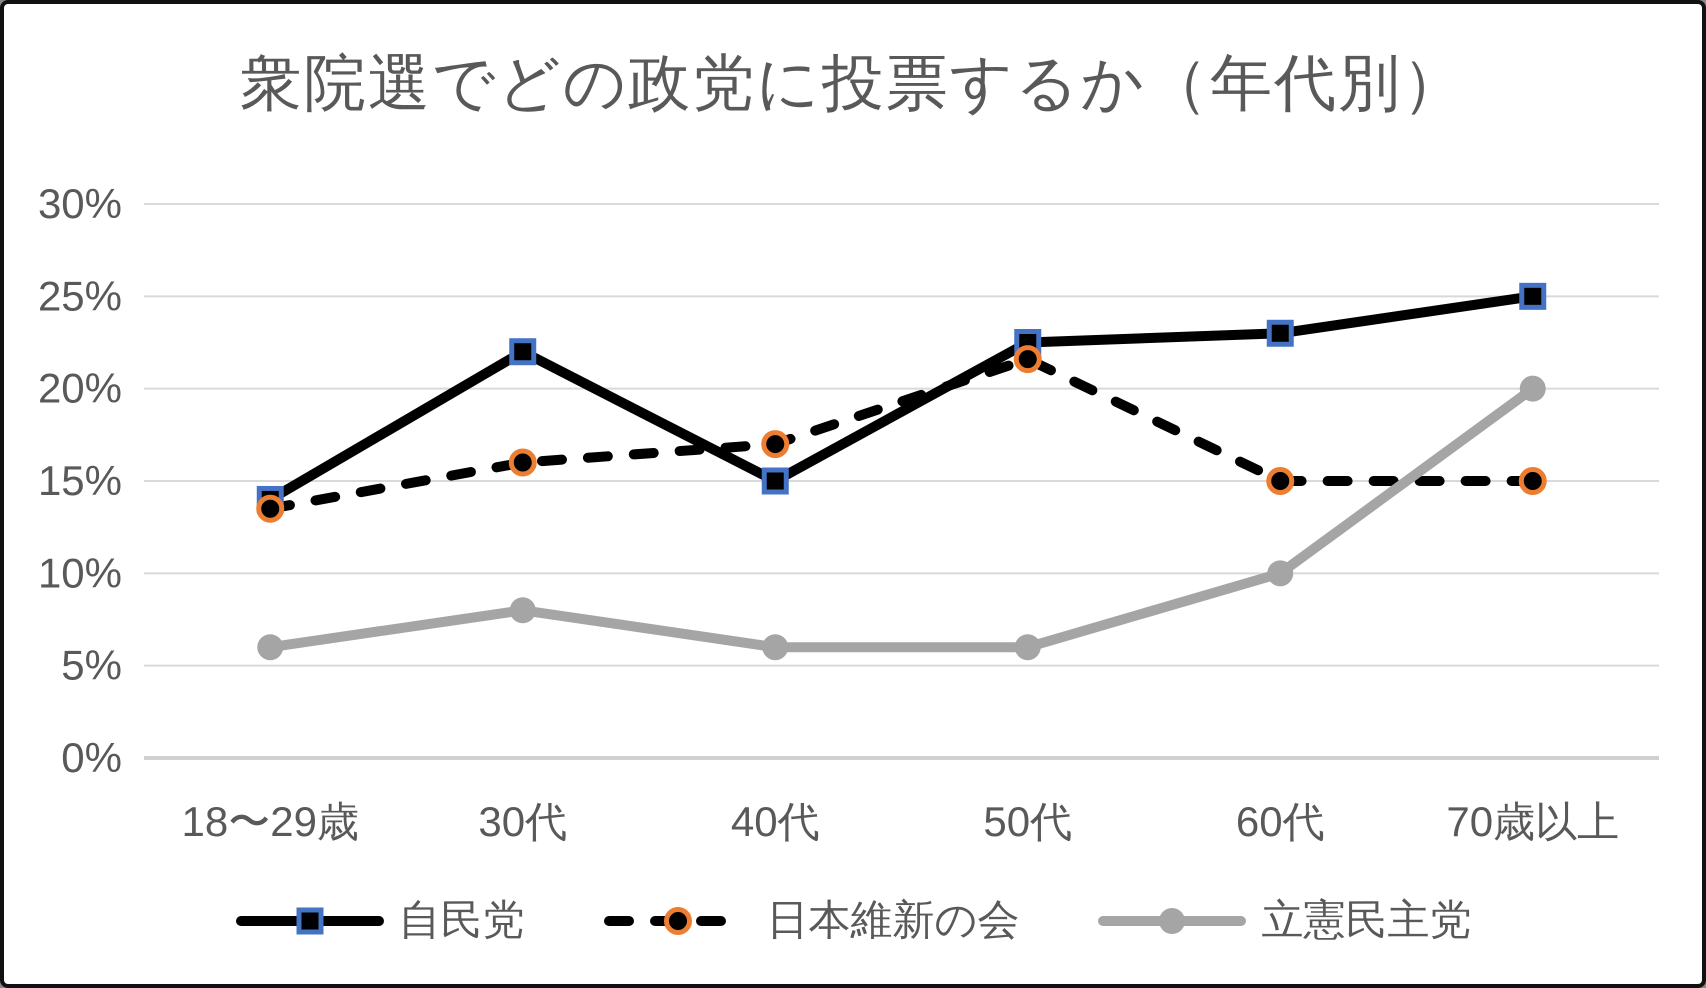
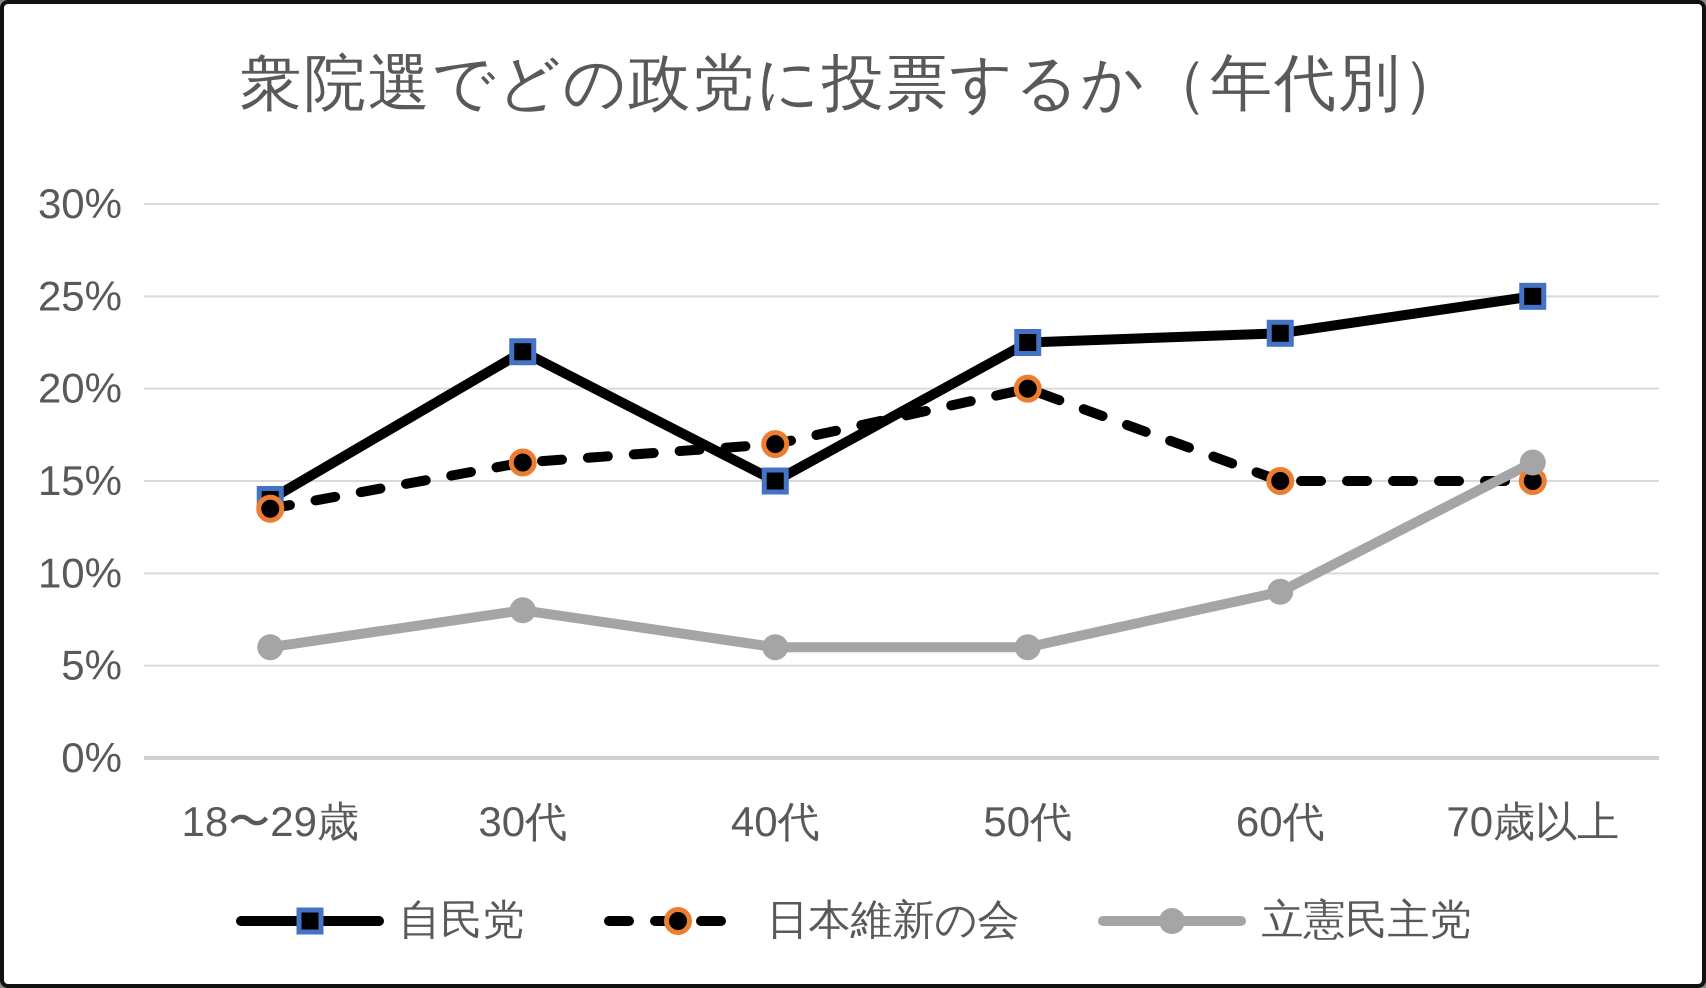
日本維新の会/50代: 21.6% -> 20.0%
立憲民主党/60代: 10% -> 9%
立憲民主党/70歳以上: 20% -> 16%
